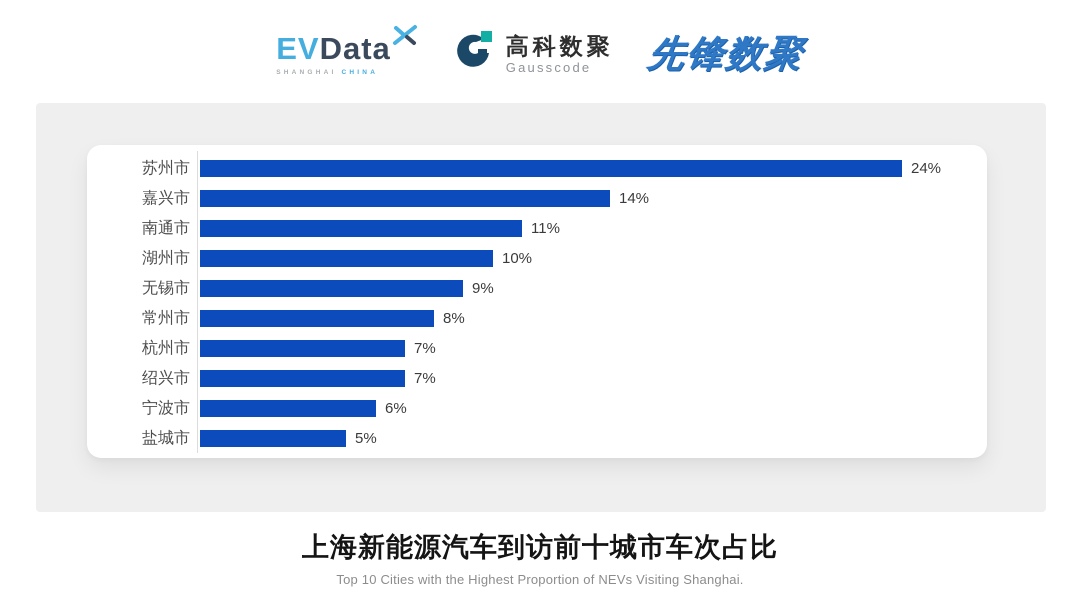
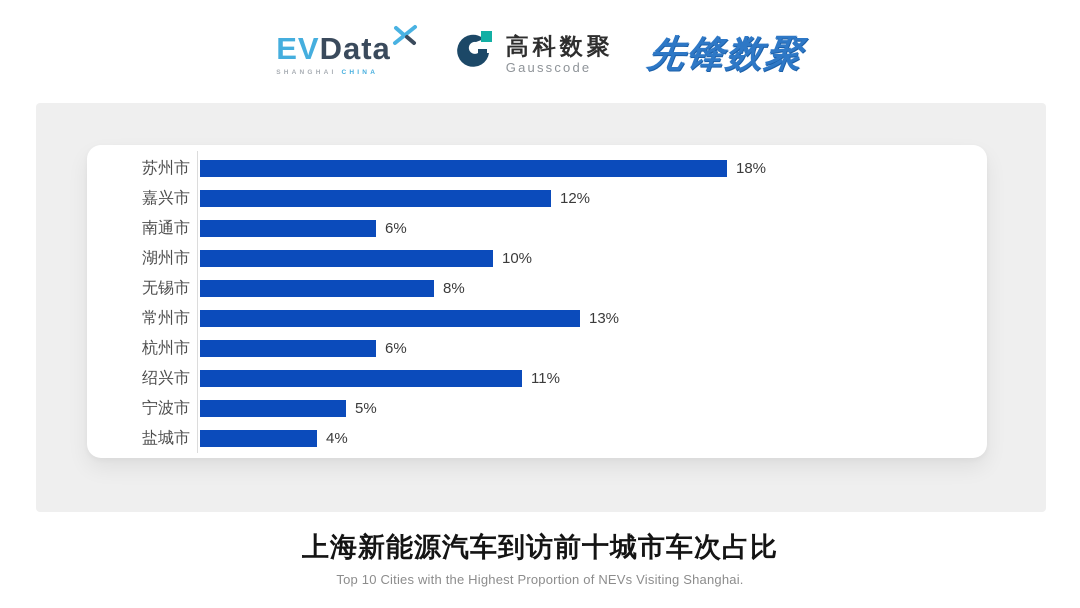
苏州市: 24% -> 18%
嘉兴市: 14% -> 12%
南通市: 11% -> 6%
无锡市: 9% -> 8%
常州市: 8% -> 13%
杭州市: 7% -> 6%
绍兴市: 7% -> 11%
宁波市: 6% -> 5%
盐城市: 5% -> 4%
